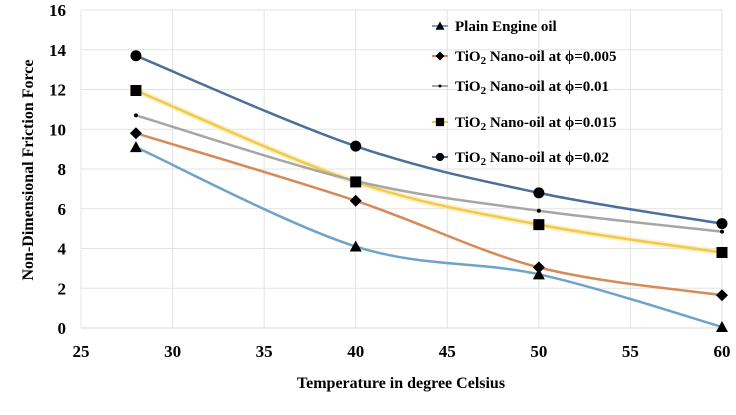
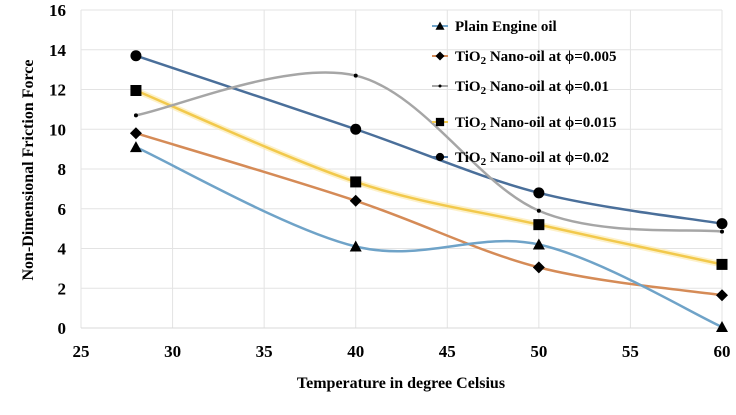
TiO2 Nano-oil at ϕ=0.01/40: 7.4 -> 12.7
TiO2 Nano-oil at ϕ=0.02/40: 9.2 -> 10.0
Plain Engine oil/50: 2.7 -> 4.2
TiO2 Nano-oil at ϕ=0.015/60: 3.8 -> 3.2
